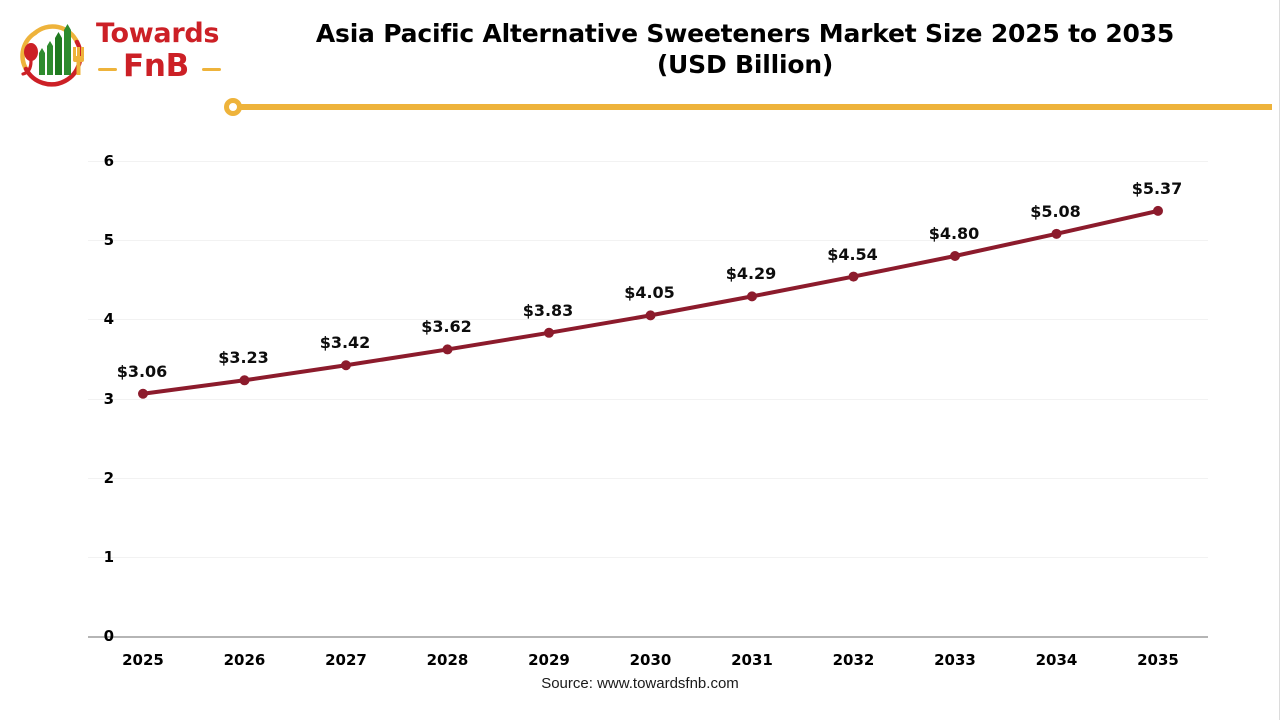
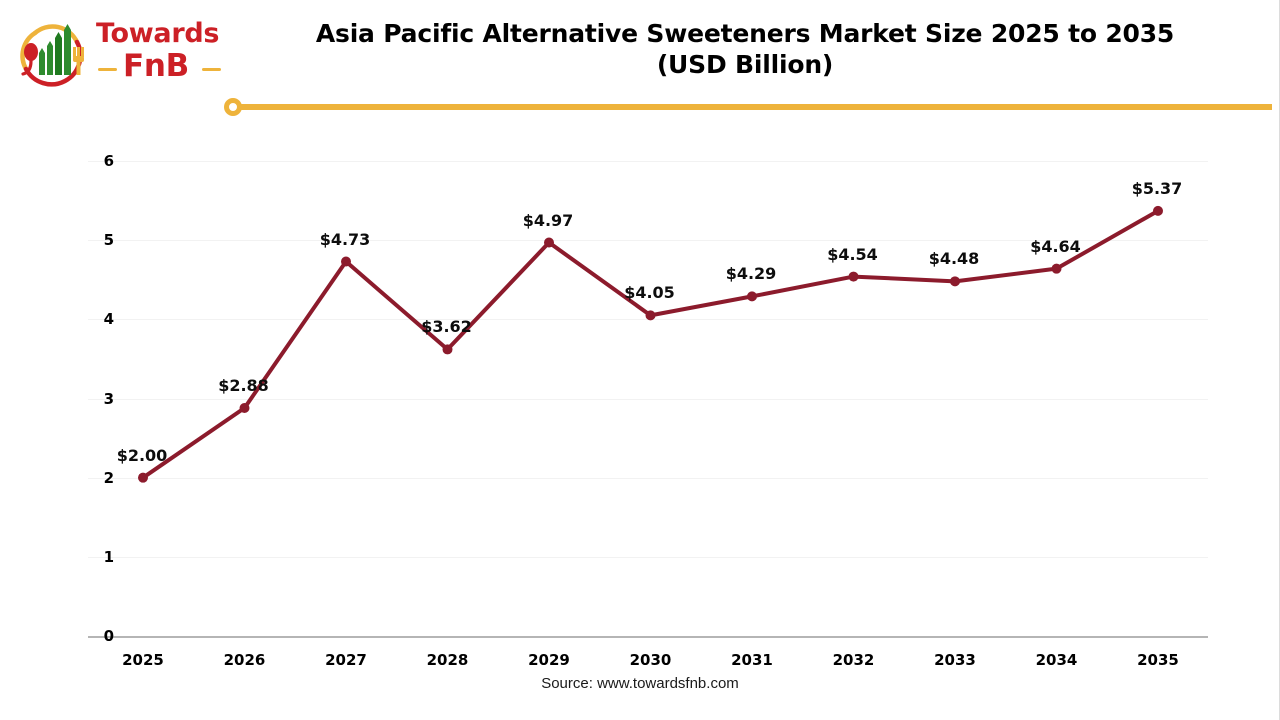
2025: $3.06 -> $2.00
2026: $3.23 -> $2.88
2027: $3.42 -> $4.73
2029: $3.83 -> $4.97
2033: $4.80 -> $4.48
2034: $5.08 -> $4.64
